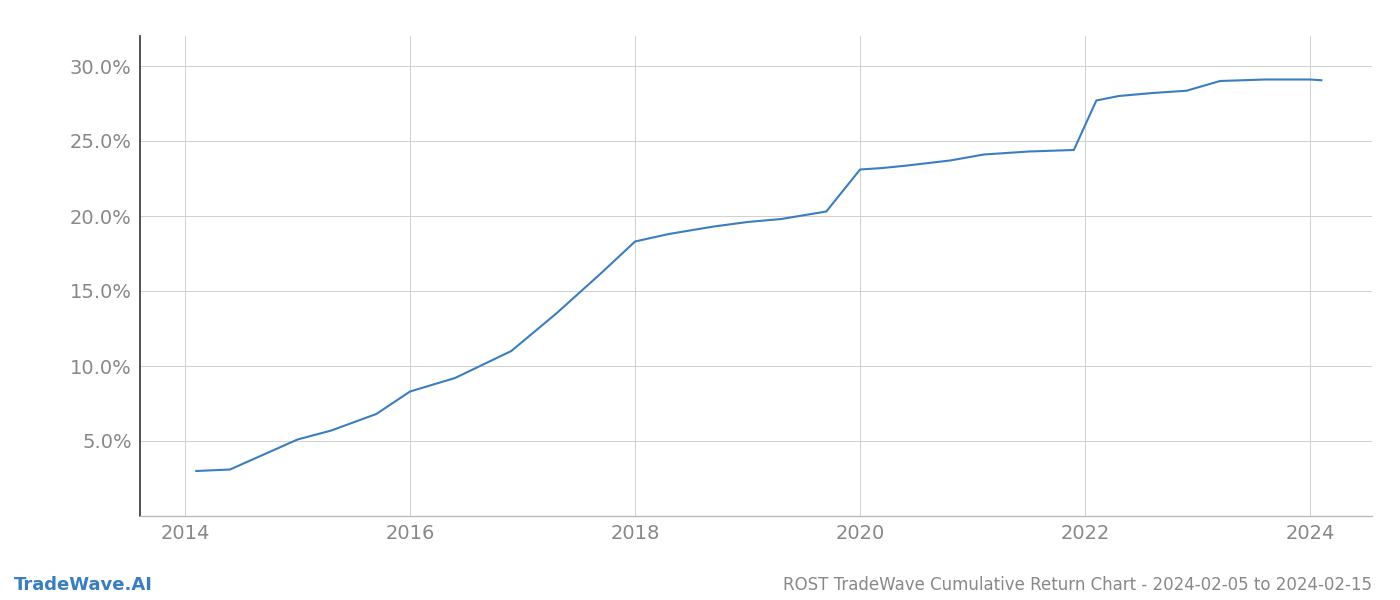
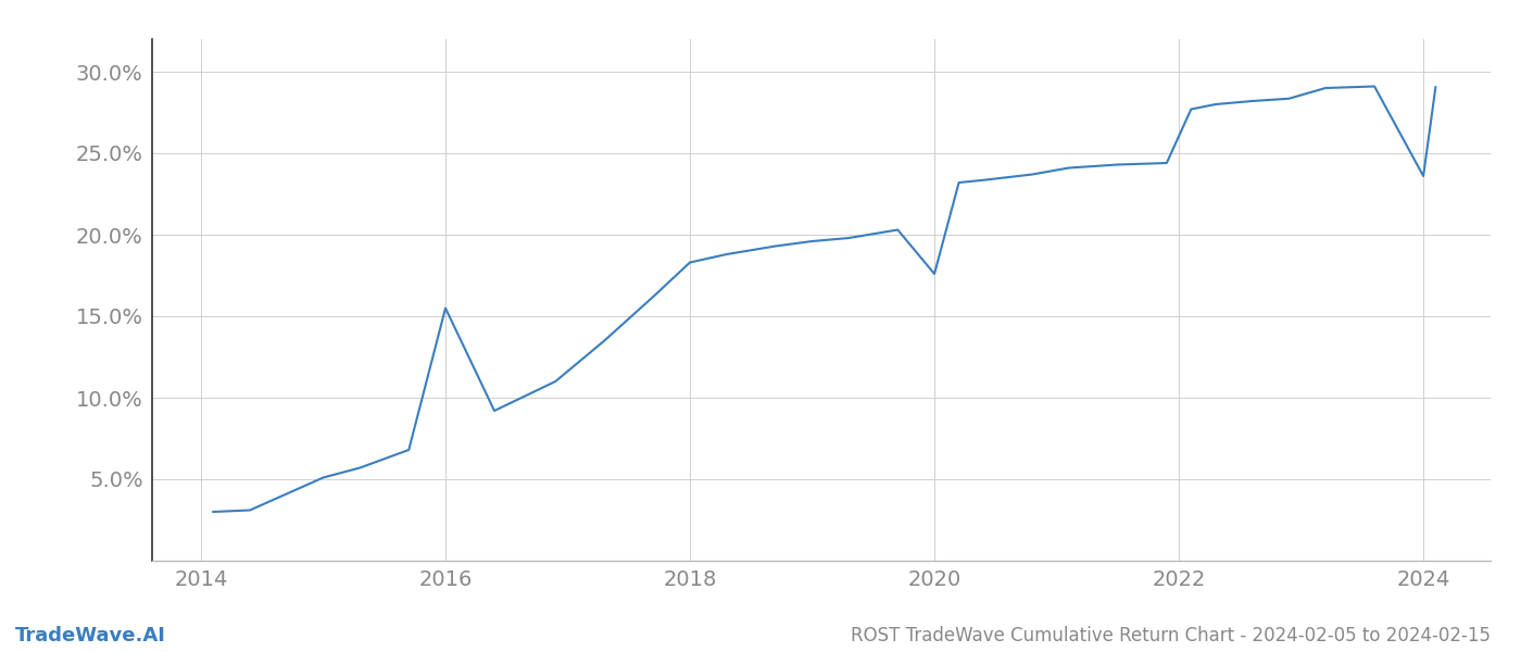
2016: 8.3% -> 15.5%
2020: 23.1% -> 17.6%
2024: 29.1% -> 23.6%
